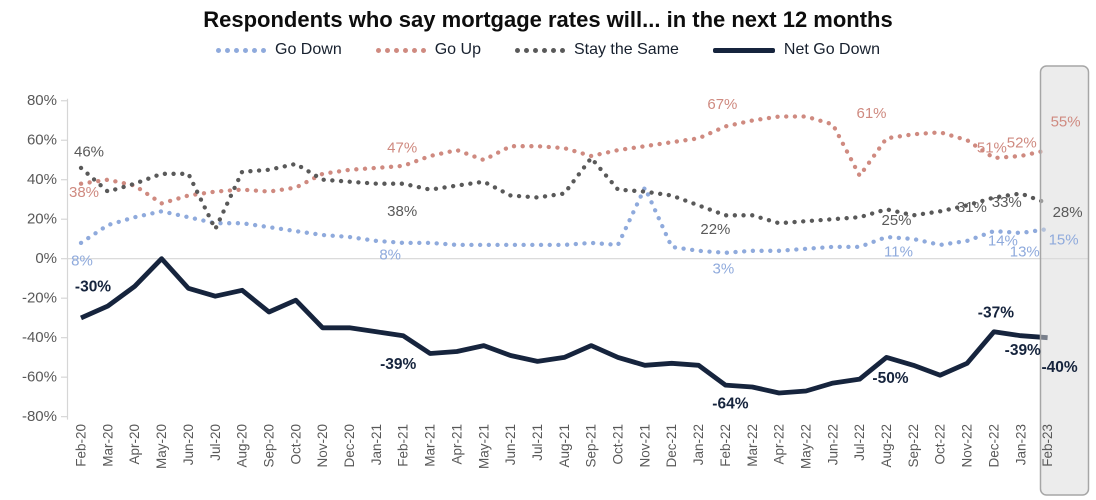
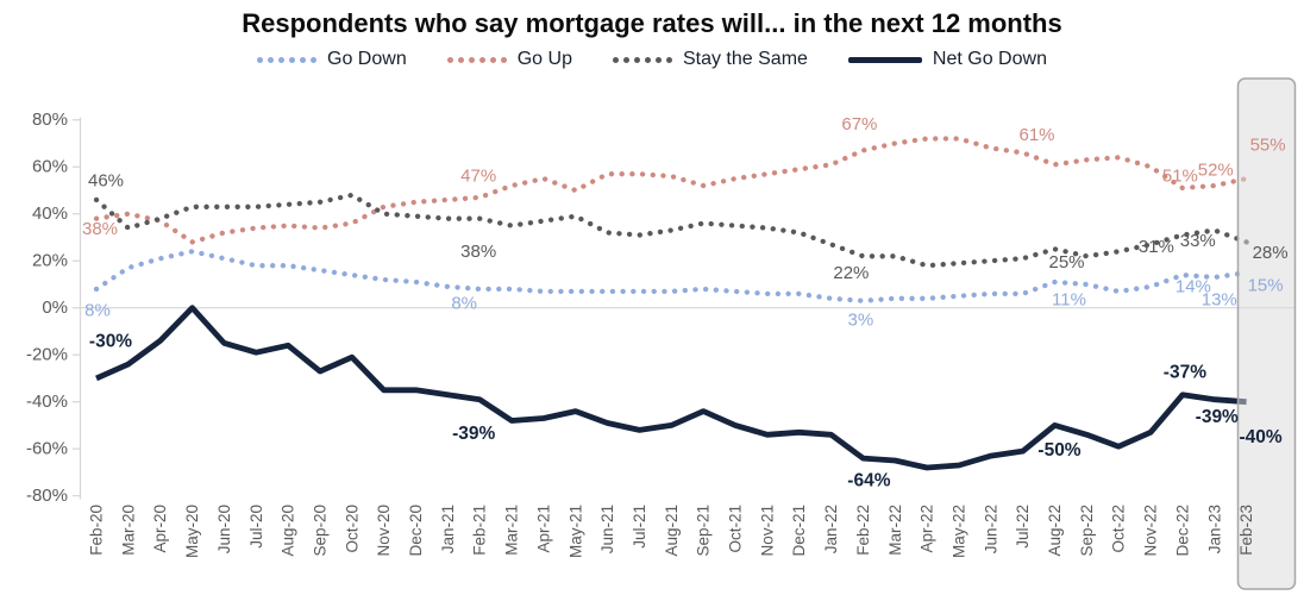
Stay the Same/Jul-20: 15% -> 43%
Stay the Same/Sep-21: 51% -> 36%
Go Down/Nov-21: 36% -> 6%
Go Up/Jul-22: 42% -> 66%
